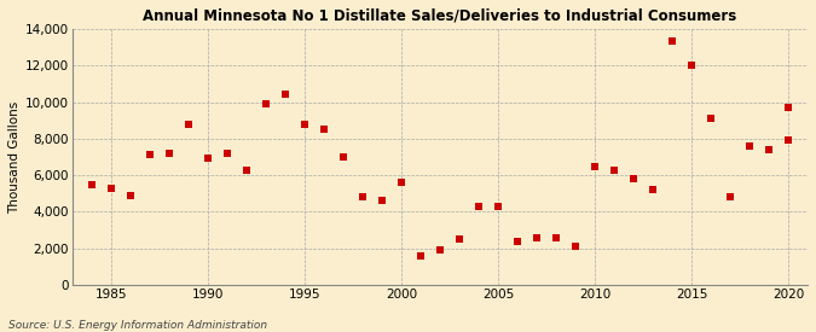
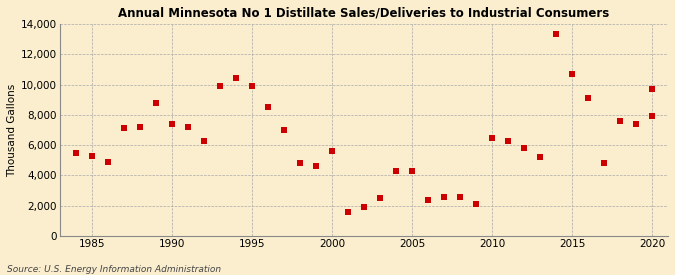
1990: 6,900 -> 7,400
1995: 8,800 -> 9,900
2015: 12,000 -> 10,700
